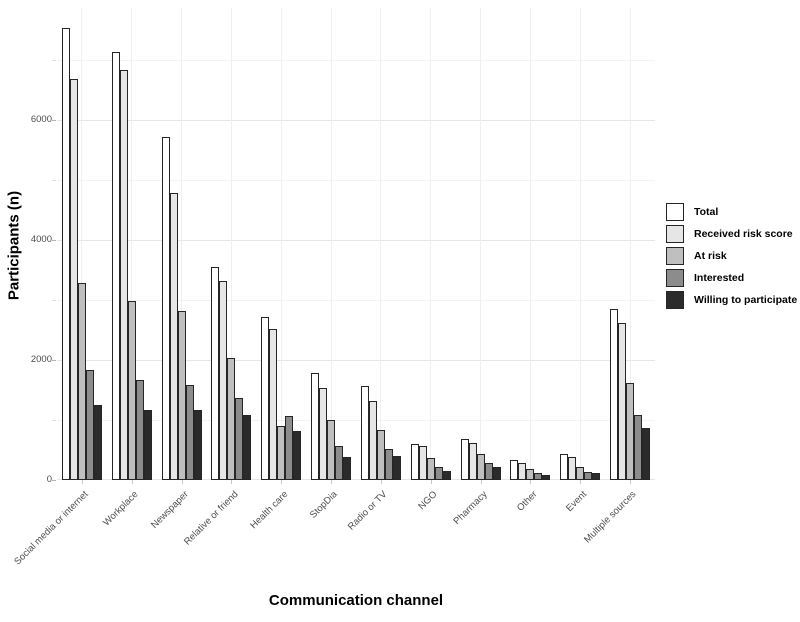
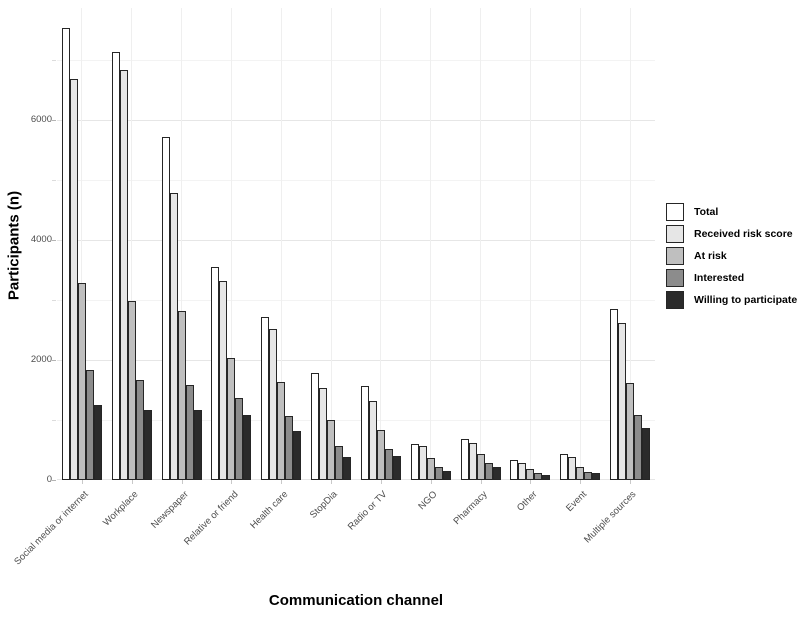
At risk/Health care: 900 -> 1600
